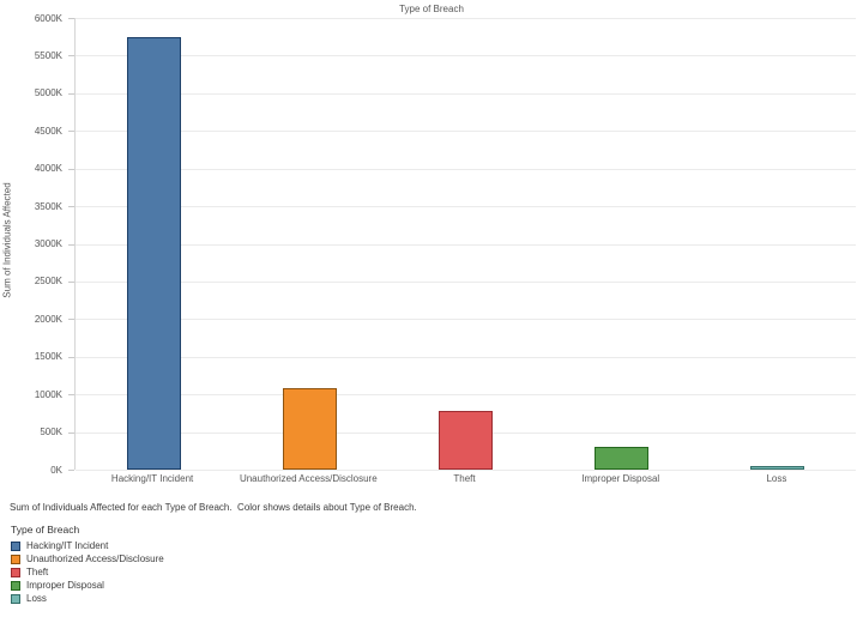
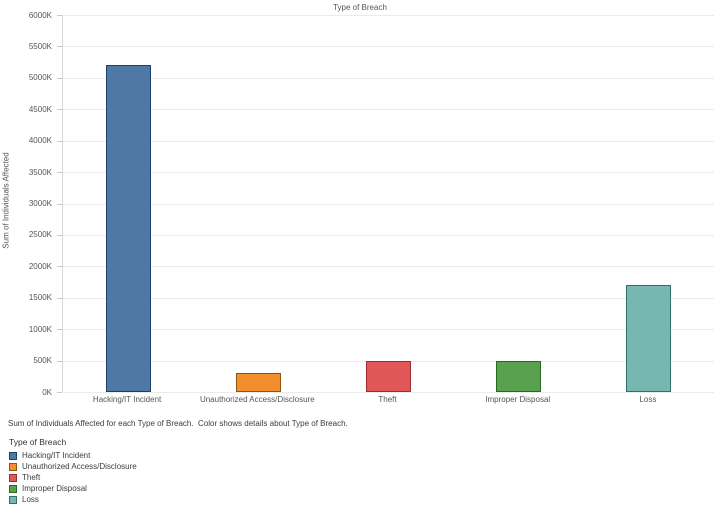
Hacking/IT Incident: 5700K -> 5200K
Unauthorized Access/Disclosure: 1100K -> 300K
Theft: 800K -> 500K
Improper Disposal: 300K -> 500K
Loss: 100K -> 1700K
